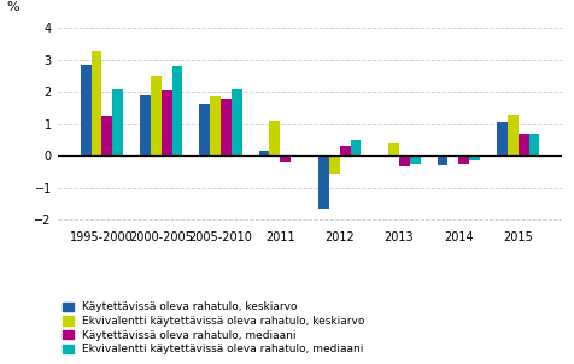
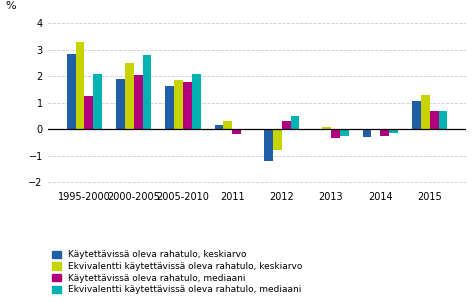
Ekvivalentti käytettävissä oleva rahatulo, keskiarvo/2011: 1.10 -> 0.30
Käytettävissä oleva rahatulo, keskiarvo/2012: -1.65 -> -1.20
Ekvivalentti käytettävissä oleva rahatulo, keskiarvo/2012: -0.55 -> -0.80
Ekvivalentti käytettävissä oleva rahatulo, keskiarvo/2013: 0.40 -> 0.08
